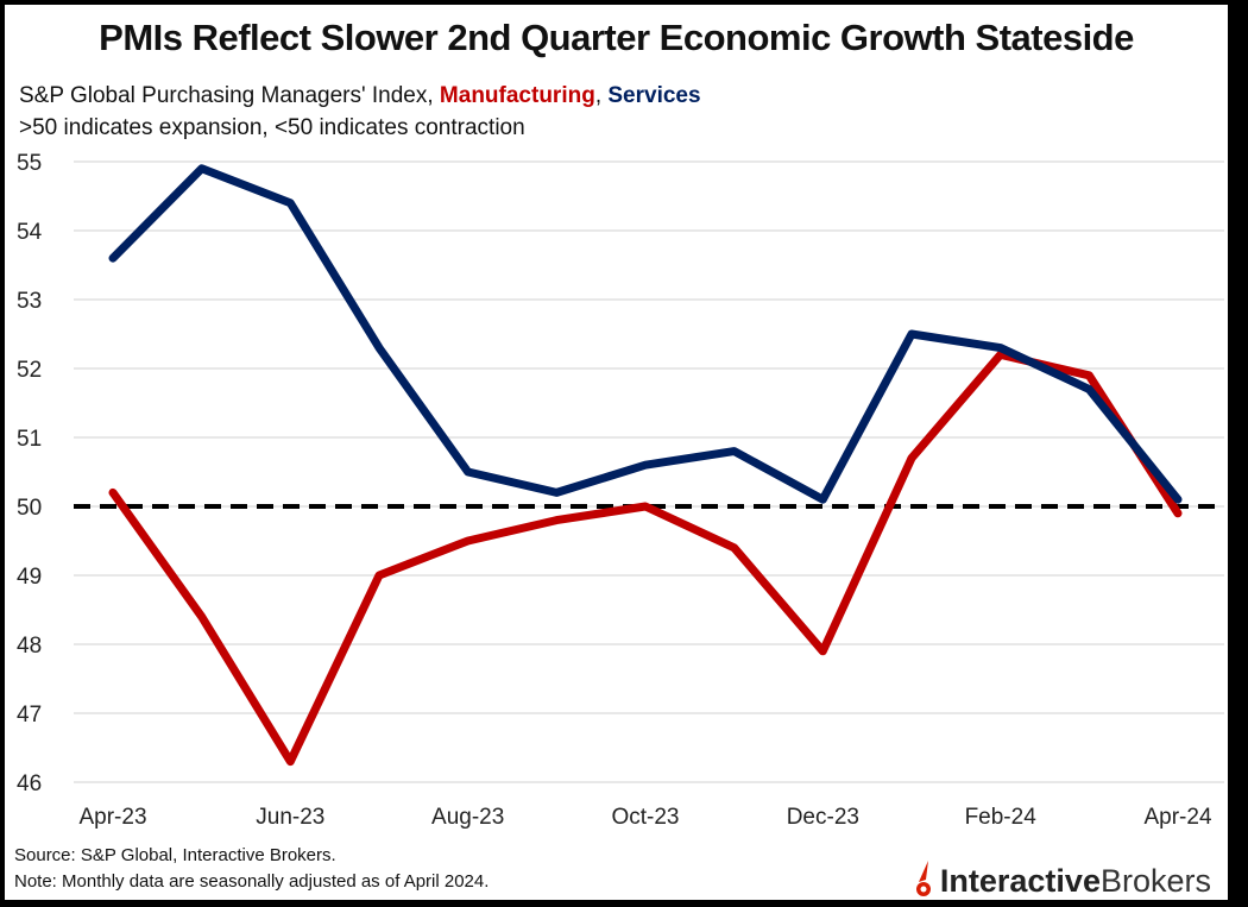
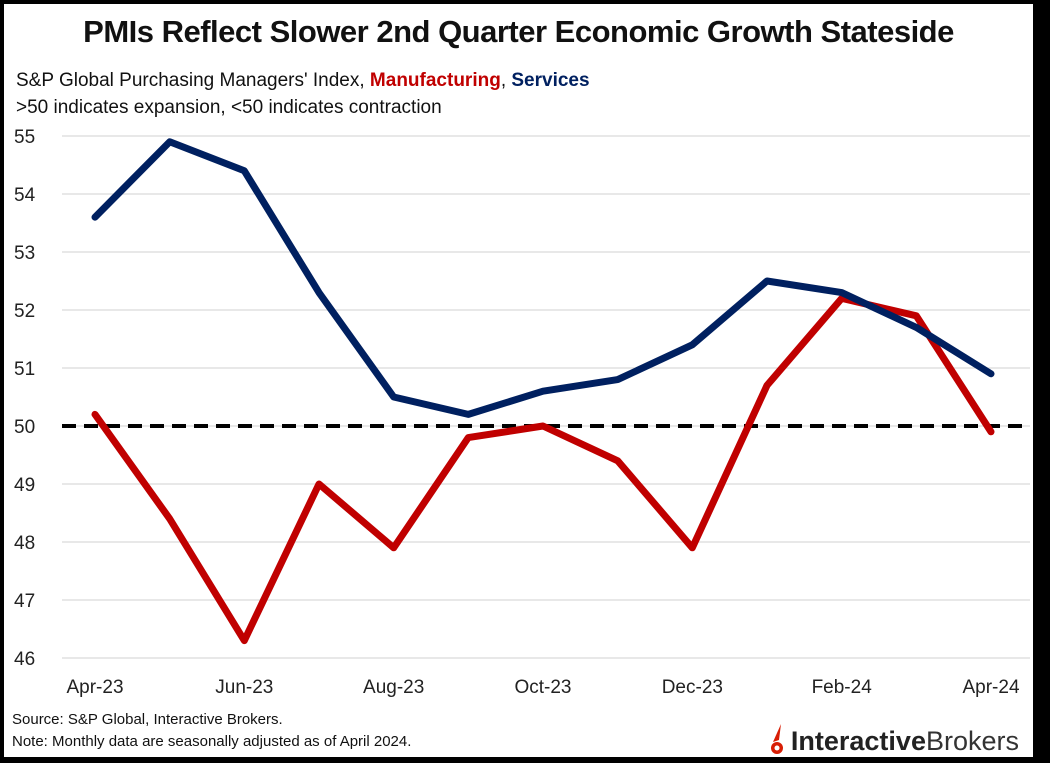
Manufacturing/Aug-23: 49.5 -> 47.9
Services/Dec-23: 50.1 -> 51.4
Services/Apr-24: 50.1 -> 50.9
